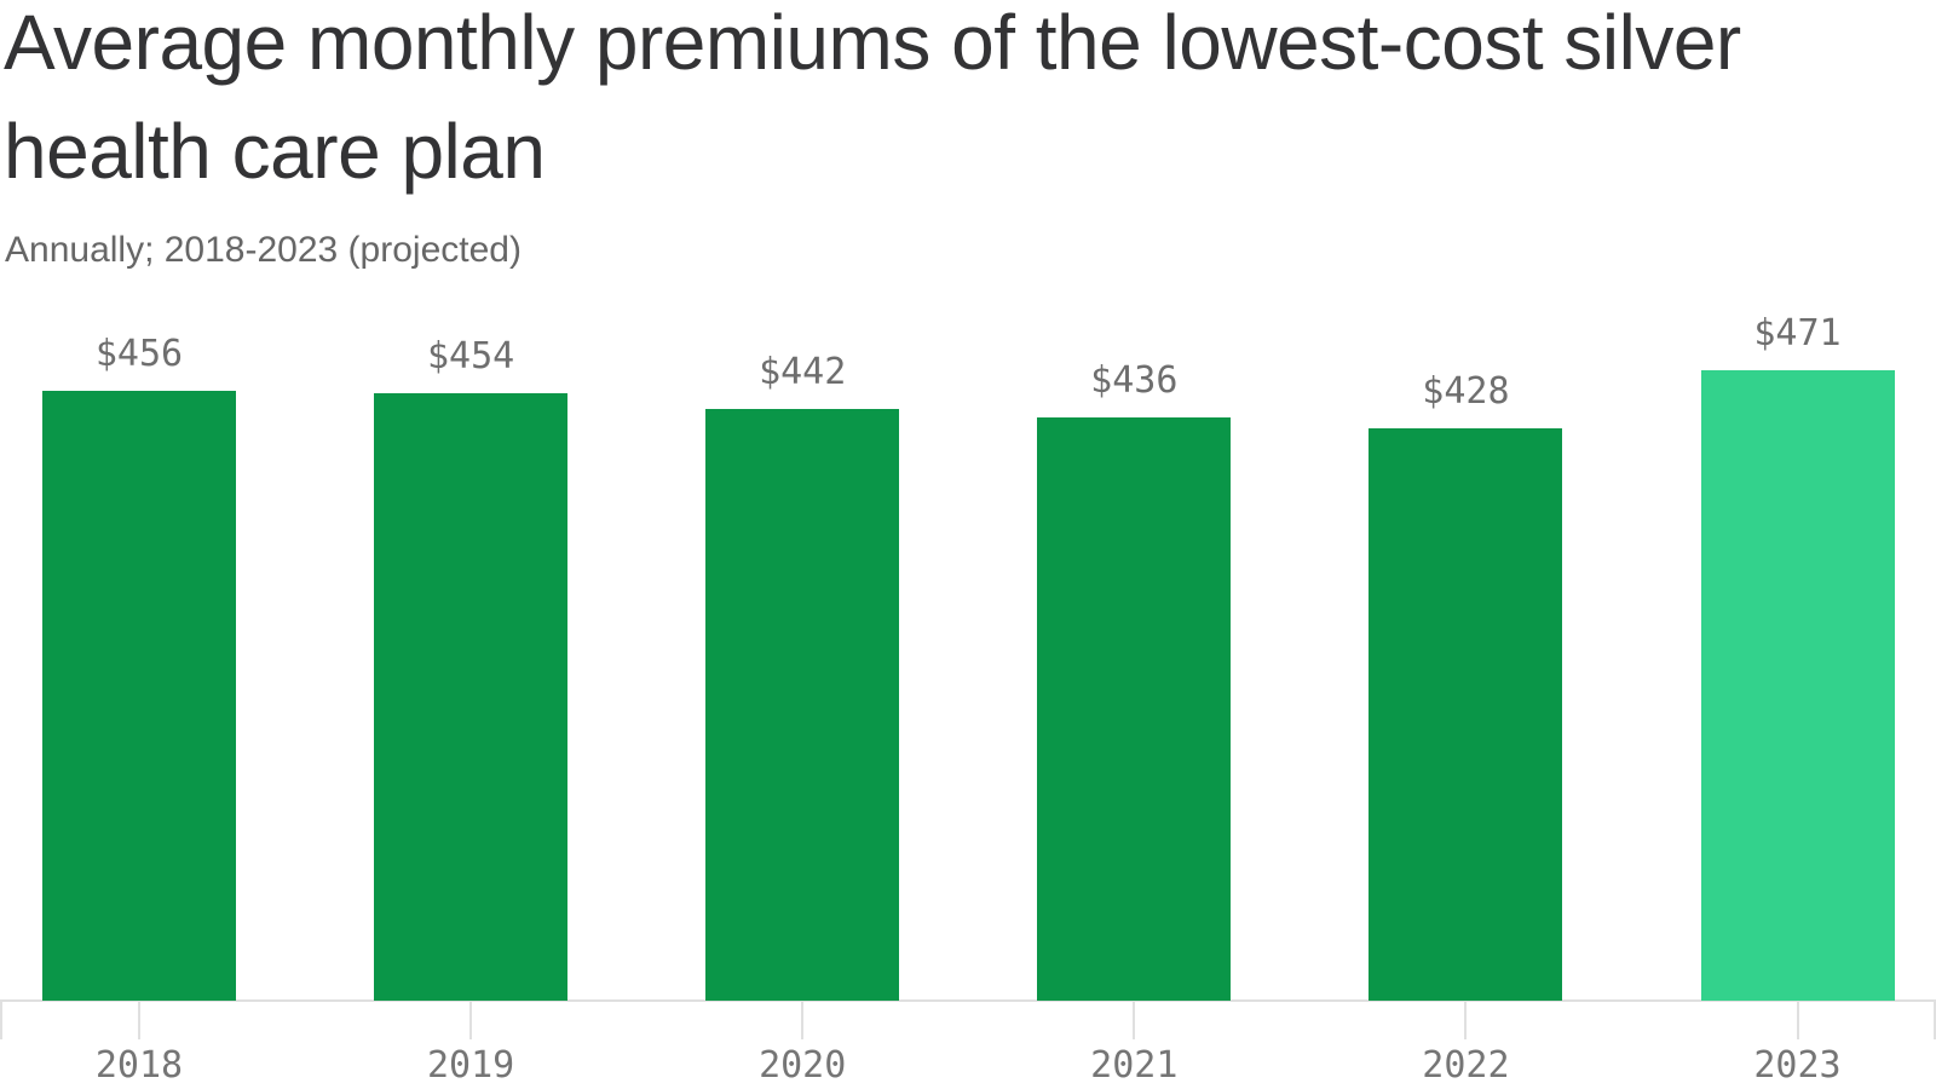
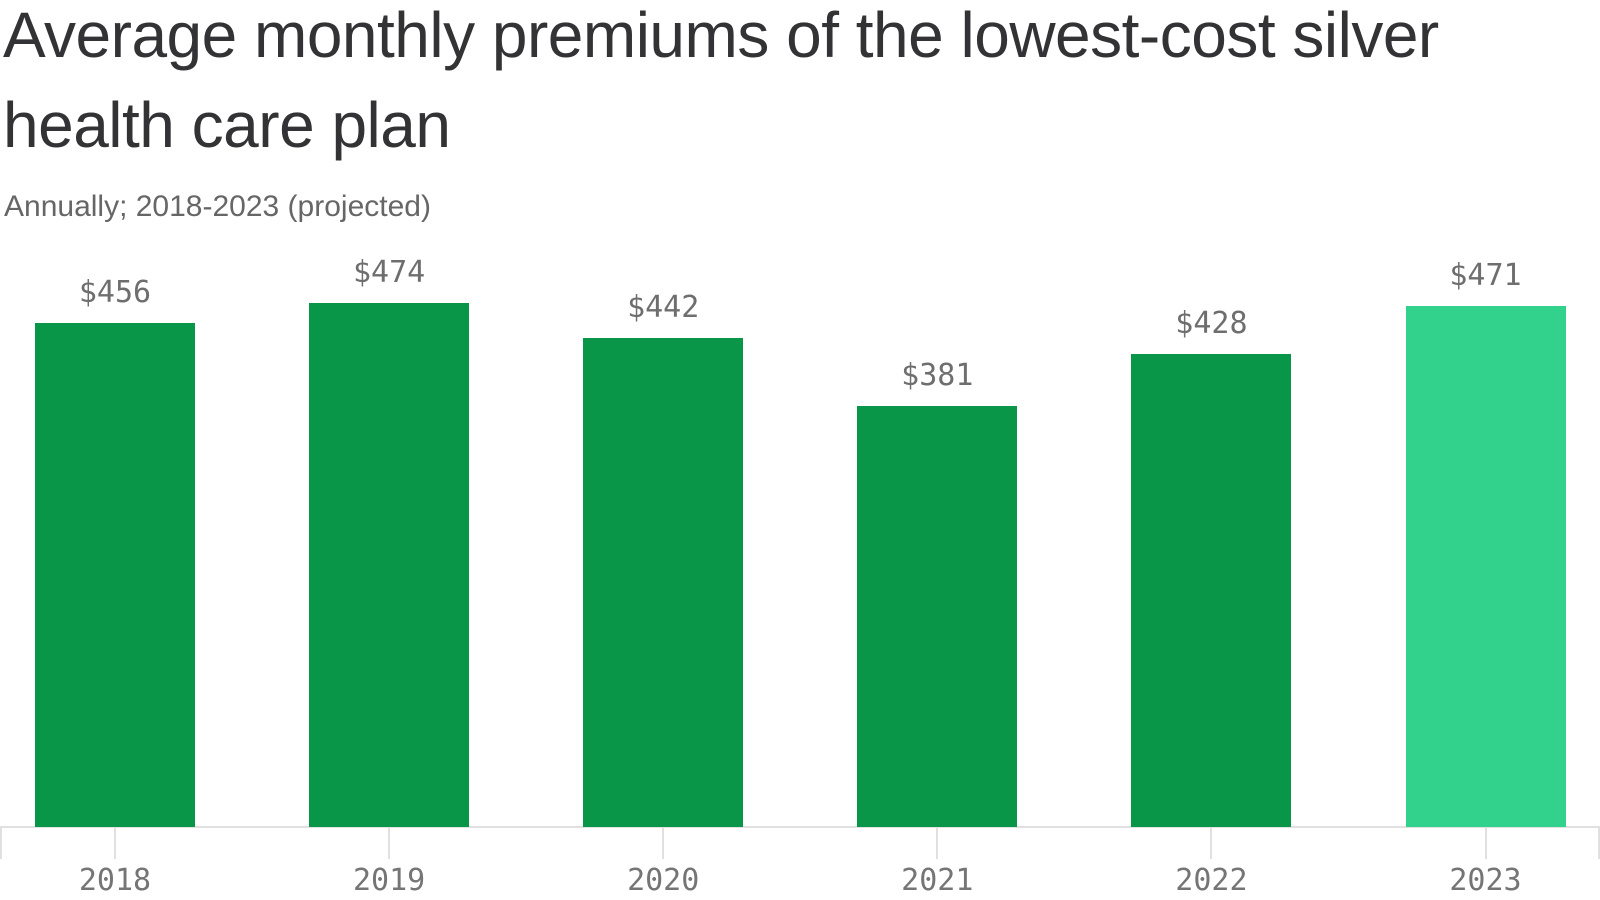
2019: $454 -> $474
2021: $436 -> $381
